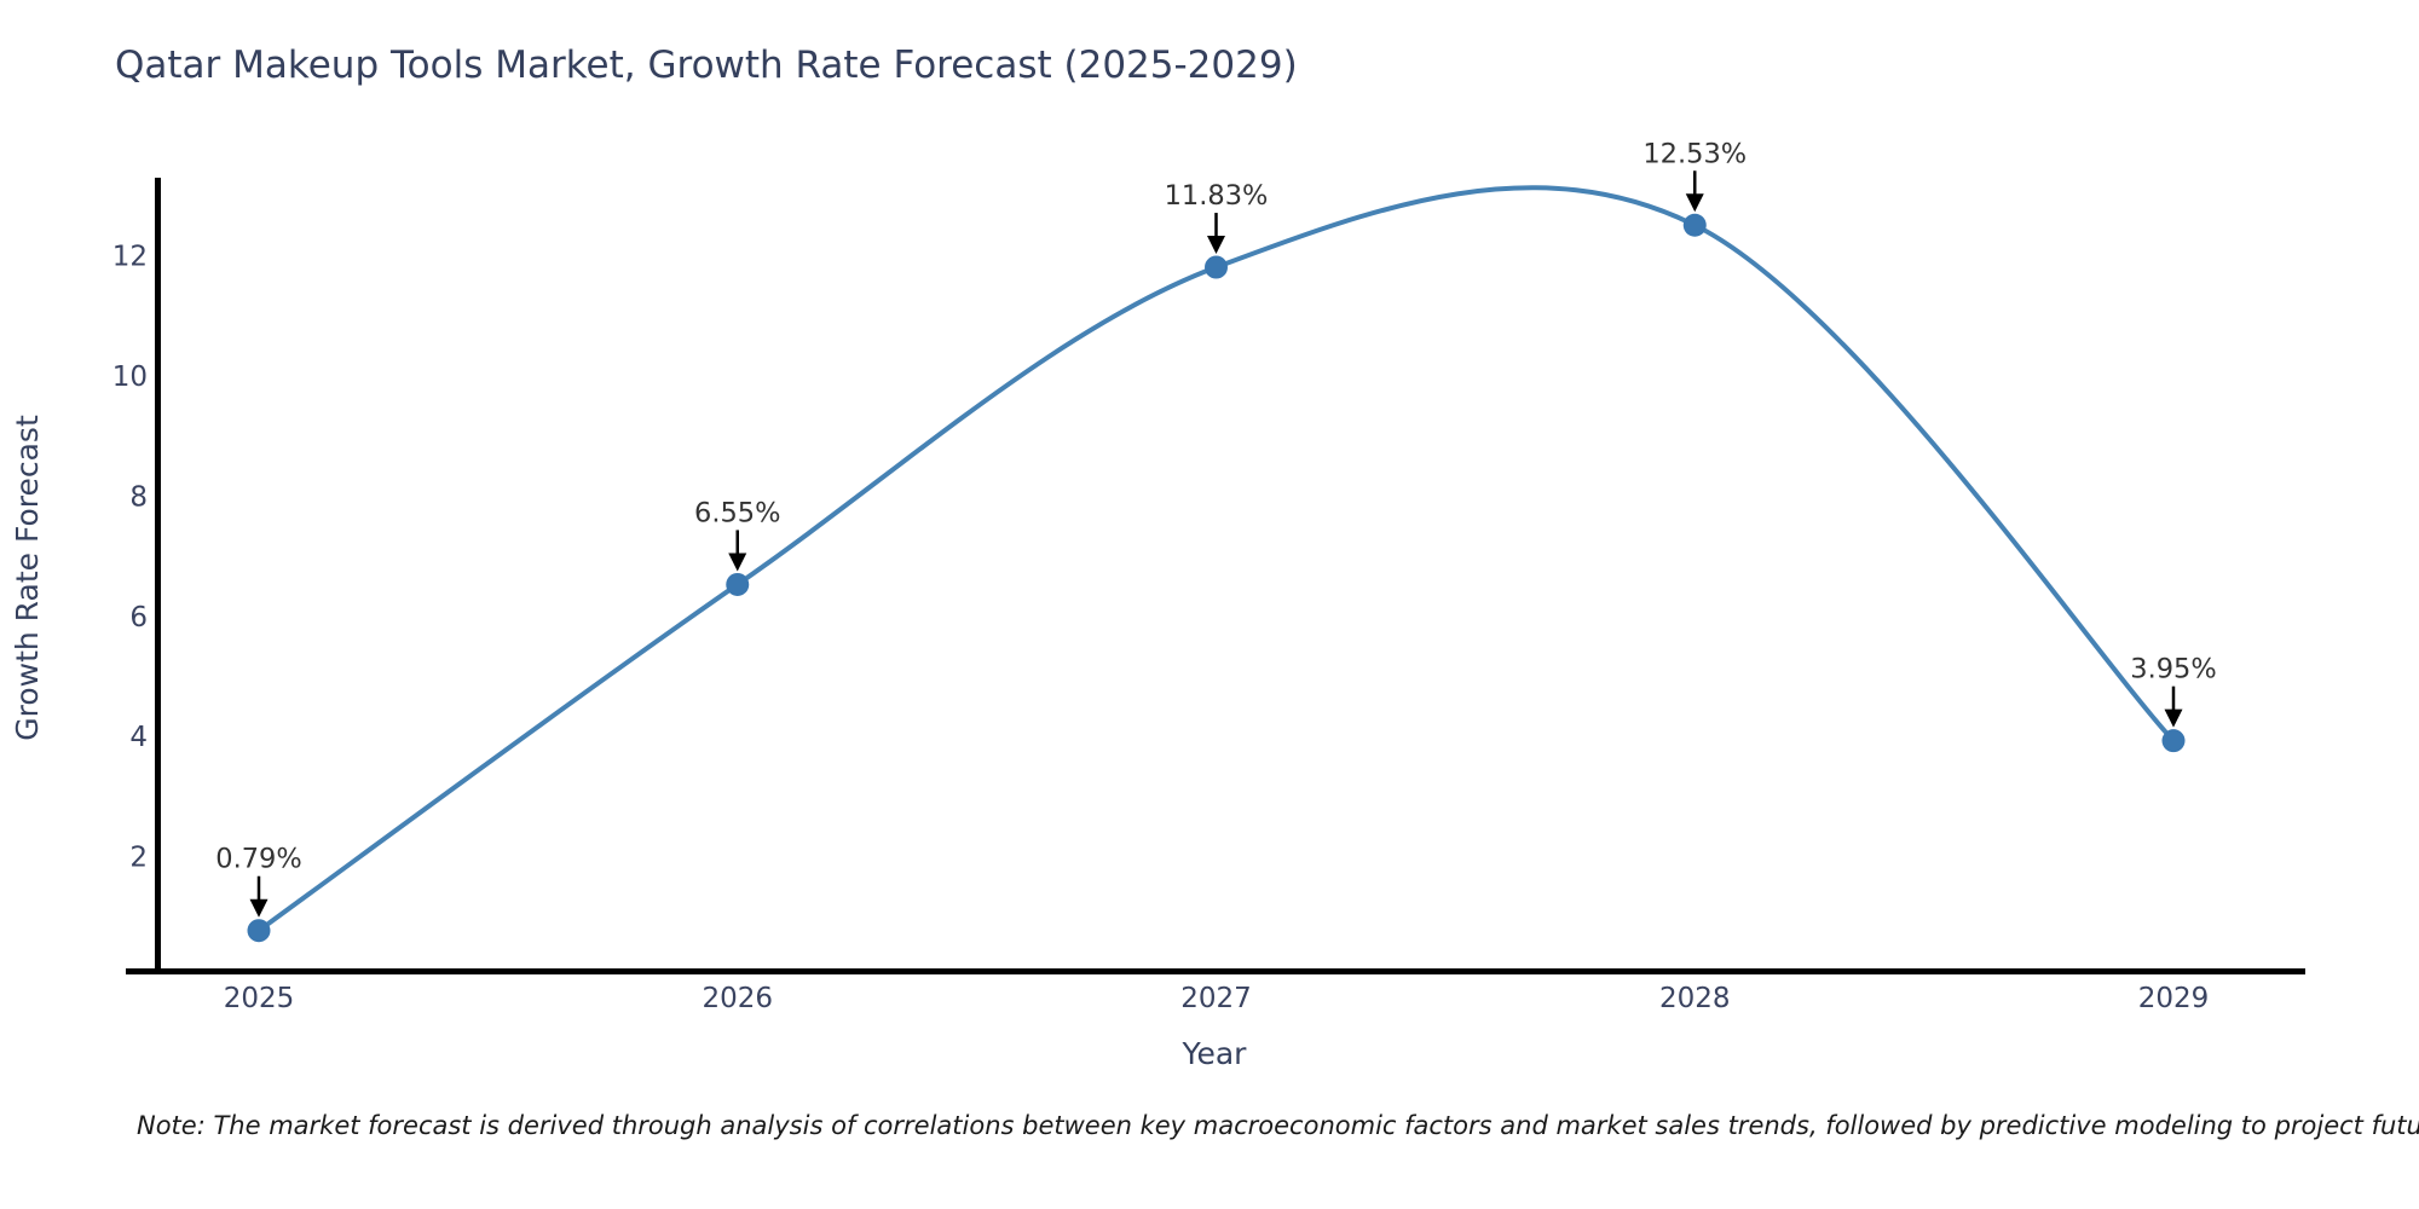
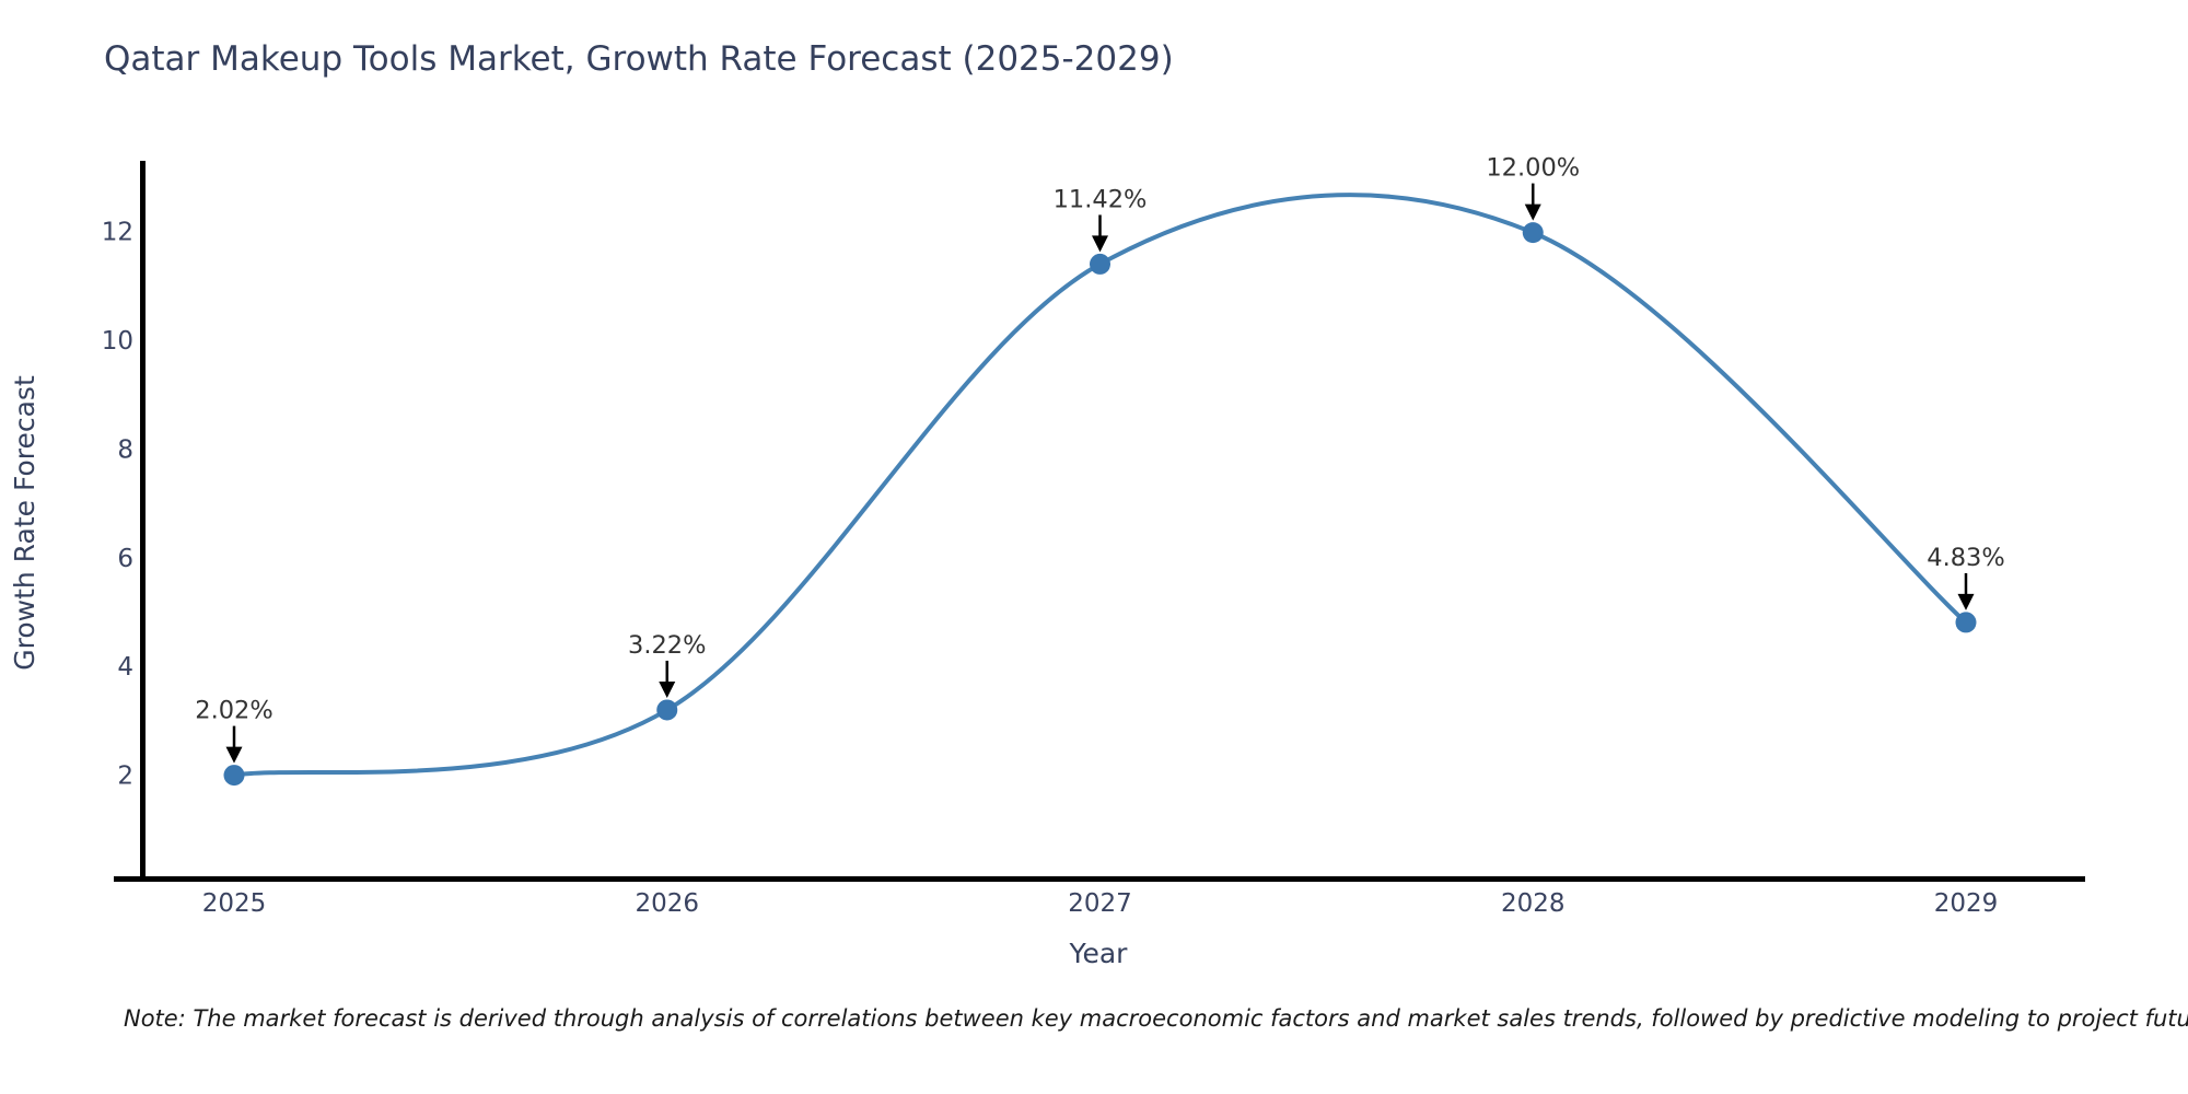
2025: 0.79% -> 2.02%
2026: 6.55% -> 3.22%
2027: 11.83% -> 11.42%
2028: 12.53% -> 12.00%
2029: 3.95% -> 4.83%
